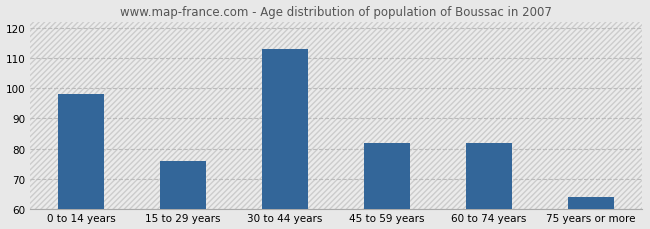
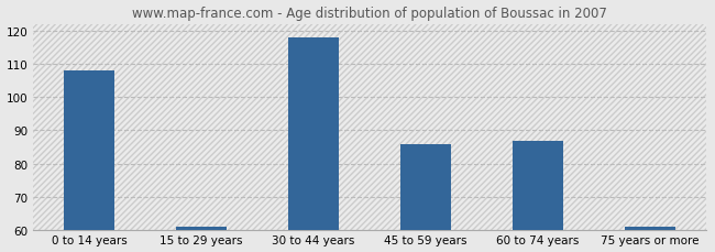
0 to 14 years: 98 -> 108
15 to 29 years: 76 -> 61
30 to 44 years: 113 -> 118
45 to 59 years: 82 -> 86
60 to 74 years: 82 -> 87
75 years or more: 64 -> 61
